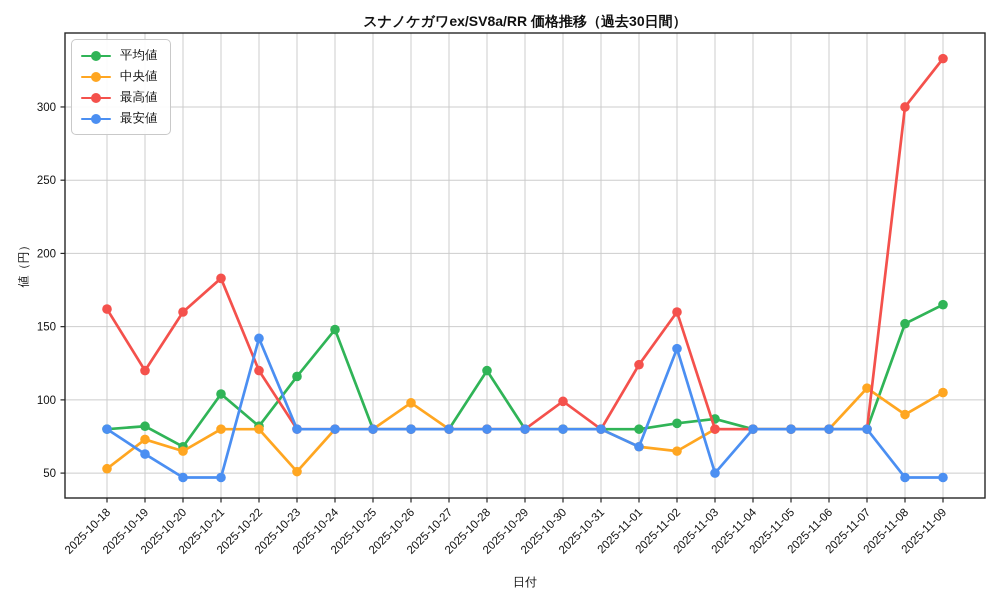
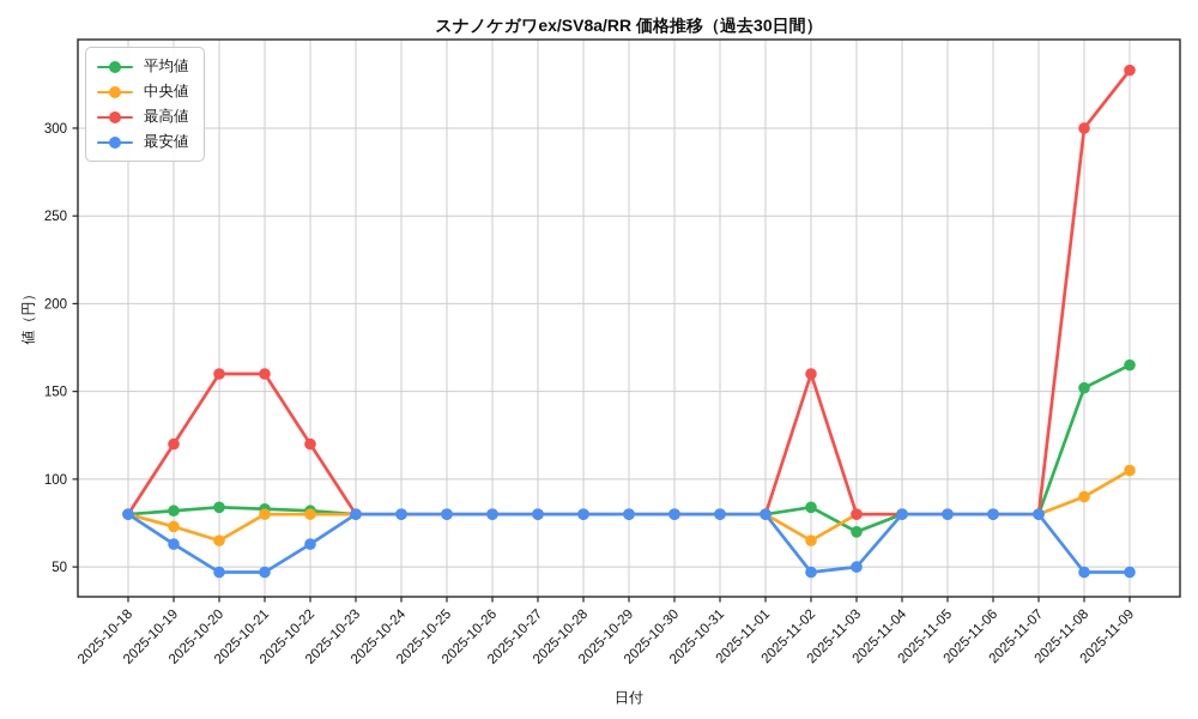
中央値/2025-10-18: 53 -> 80
最高値/2025-10-18: 162 -> 80
平均値/2025-10-20: 68 -> 84
平均値/2025-10-21: 104 -> 83
最高値/2025-10-21: 183 -> 160
最安値/2025-10-22: 142 -> 63
平均値/2025-10-23: 116 -> 80
中央値/2025-10-23: 51 -> 80
平均値/2025-10-24: 148 -> 80
中央値/2025-10-26: 98 -> 80
平均値/2025-10-28: 120 -> 80
最高値/2025-10-30: 99 -> 80
中央値/2025-11-01: 68 -> 80
最高値/2025-11-01: 124 -> 80
最安値/2025-11-01: 68 -> 80
最安値/2025-11-02: 135 -> 47
平均値/2025-11-03: 87 -> 70
中央値/2025-11-07: 108 -> 80
